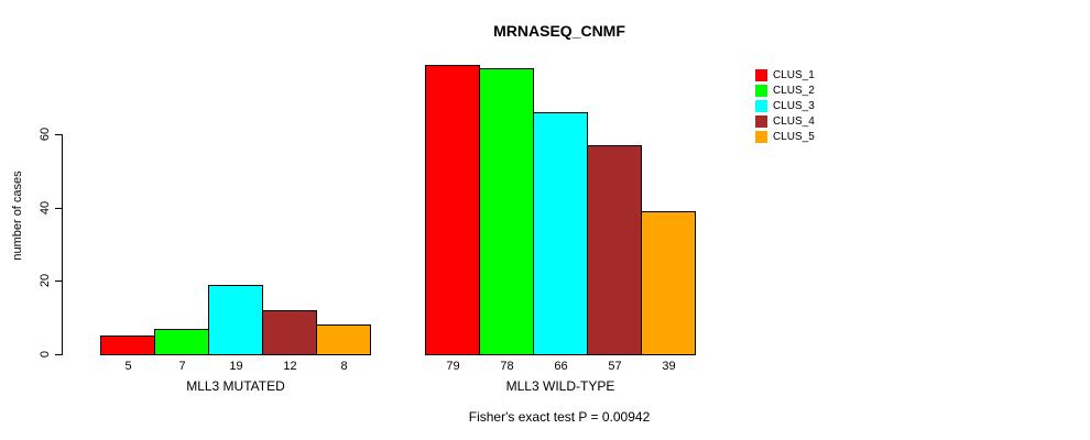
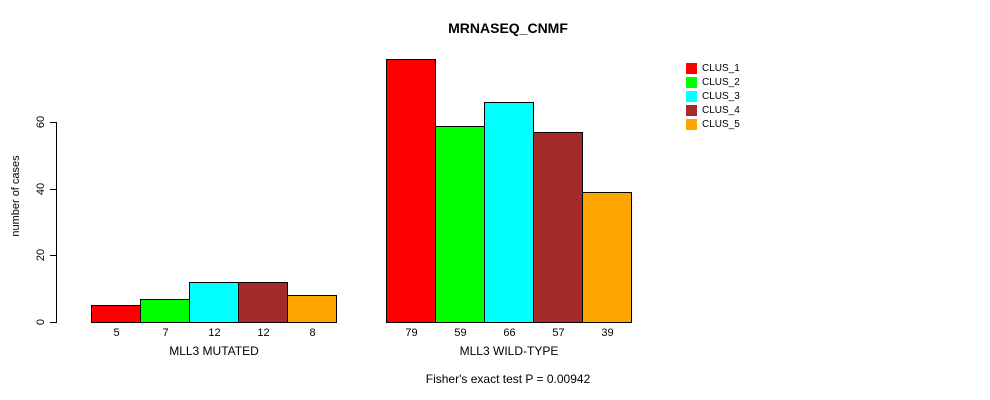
CLUS_3/MLL3 MUTATED: 19 -> 12
CLUS_2/MLL3 WILD-TYPE: 78 -> 59
